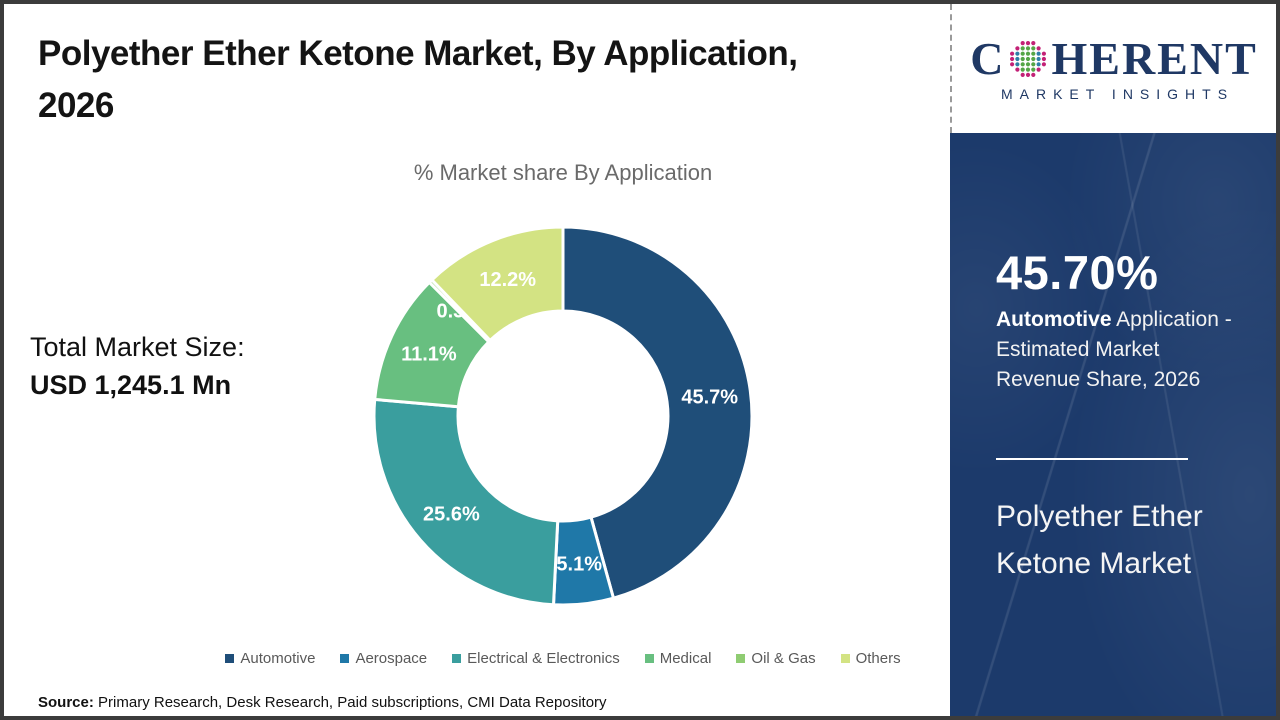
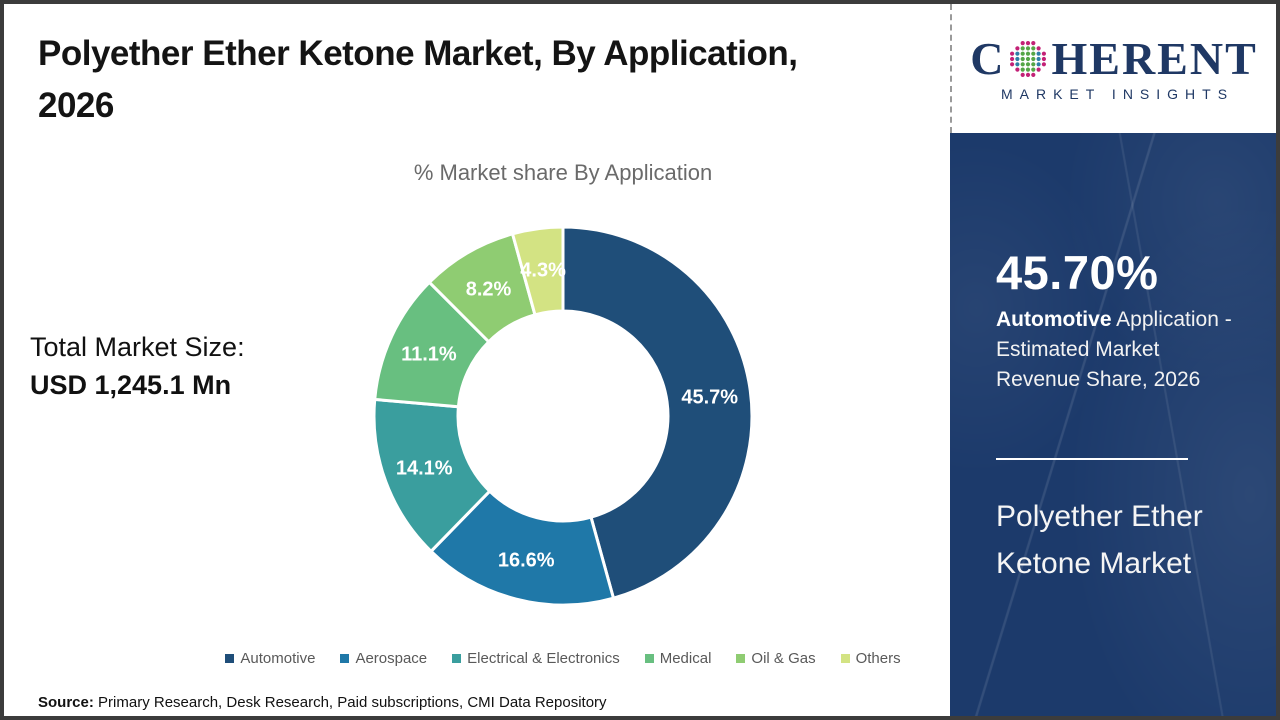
Aerospace: 5.1% -> 16.6%
Electrical & Electronics: 25.6% -> 14.1%
Oil & Gas: 0.3% -> 8.2%
Others: 12.2% -> 4.3%
